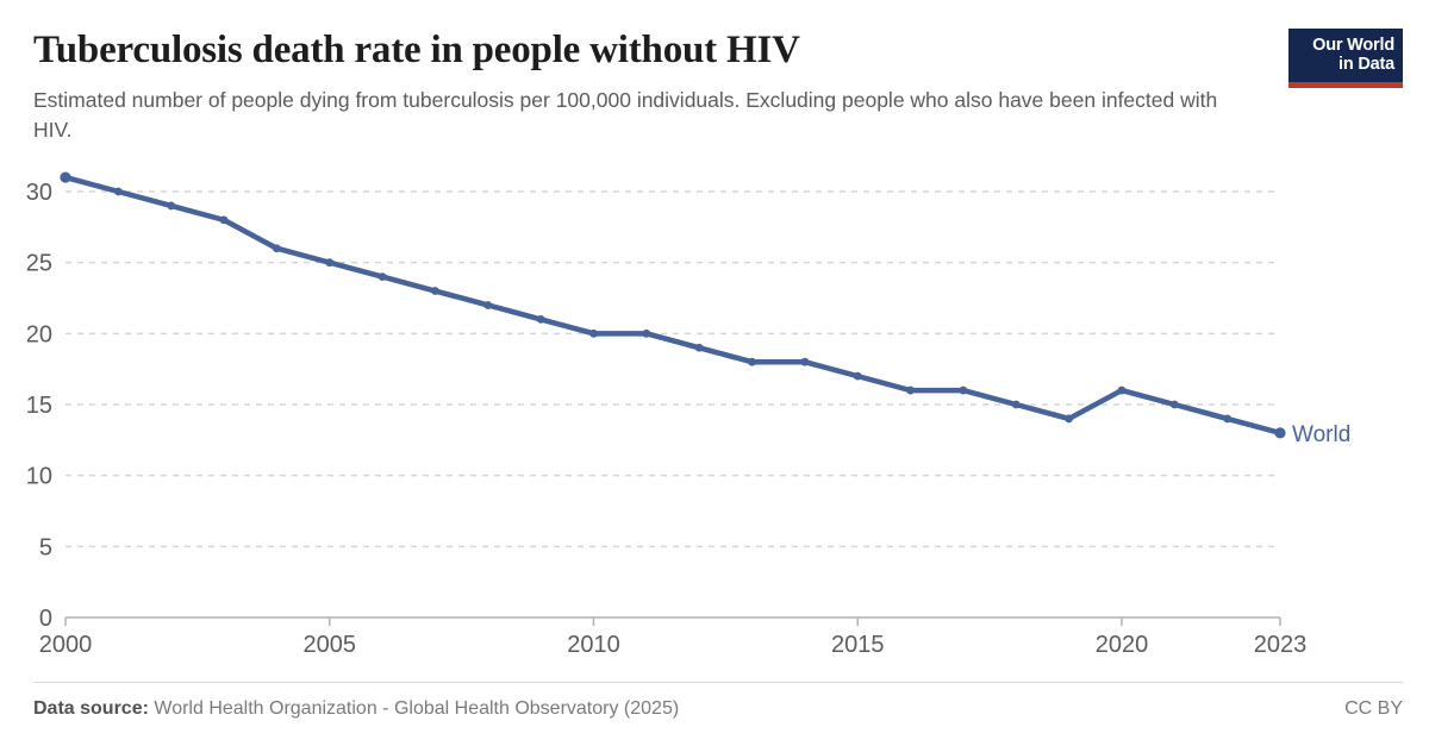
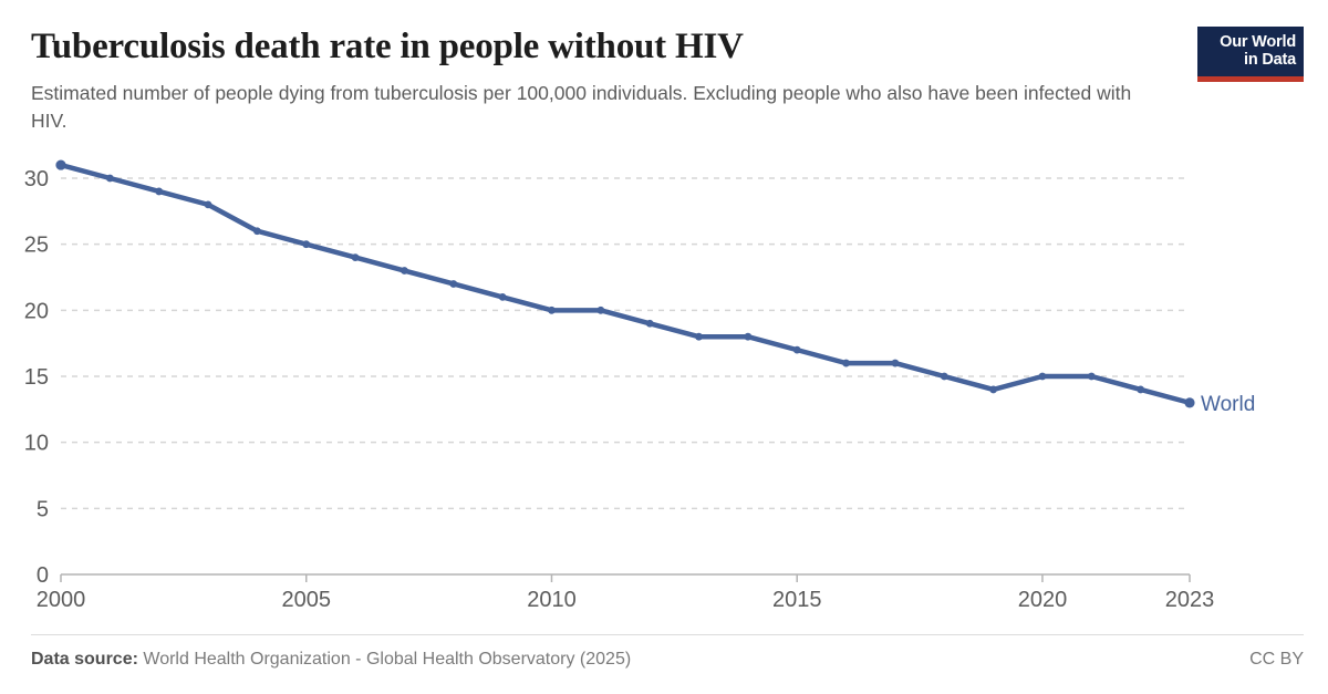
2020: 16 -> 15
